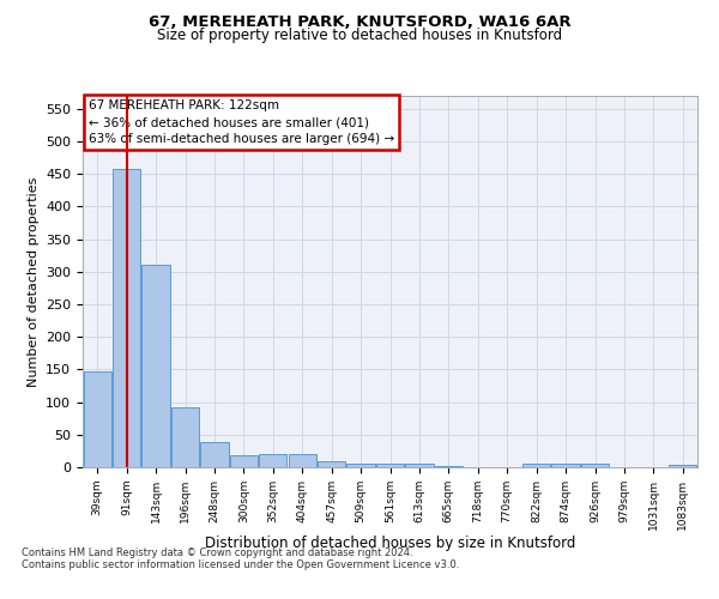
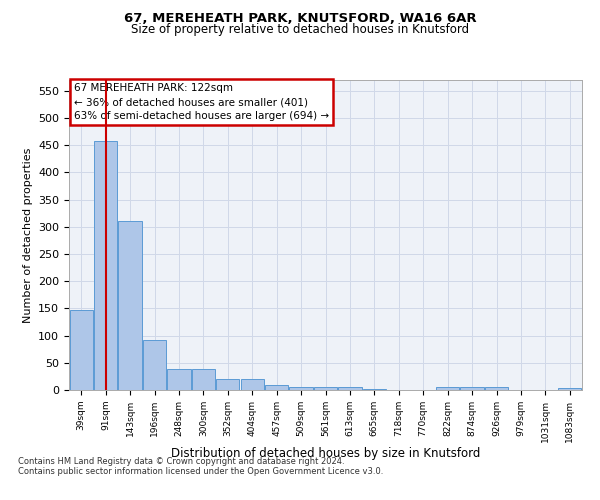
300sqm: 19 -> 38
